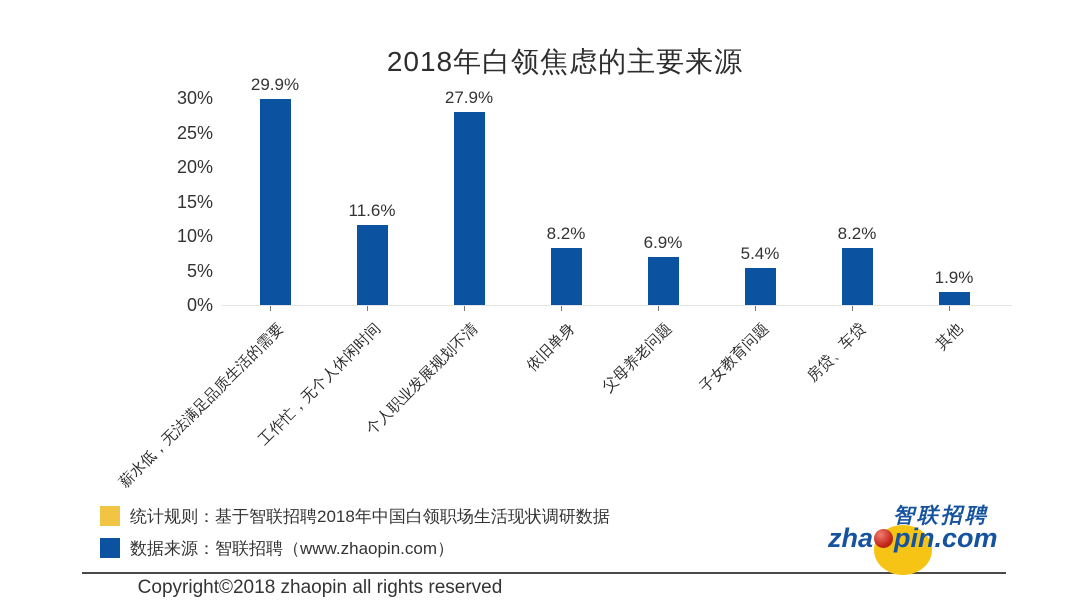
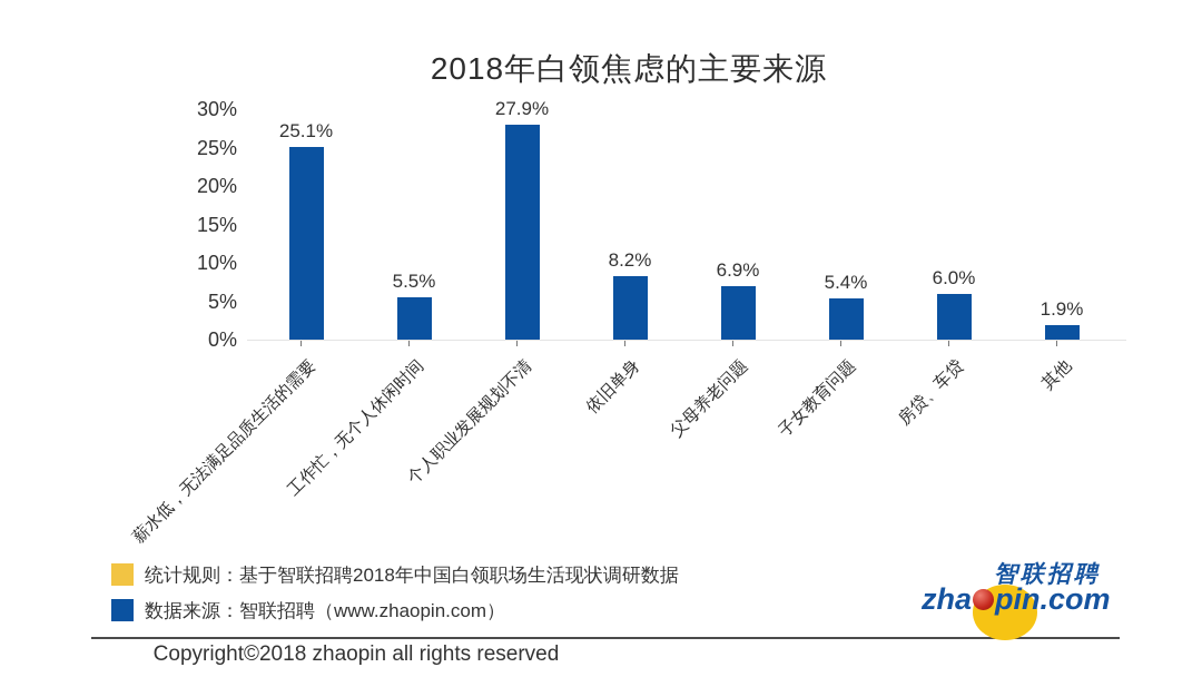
薪水低，无法满足品质生活的需要: 29.9% -> 25.1%
工作忙，无个人休闲时间: 11.6% -> 5.5%
房贷、车贷: 8.2% -> 6.0%
